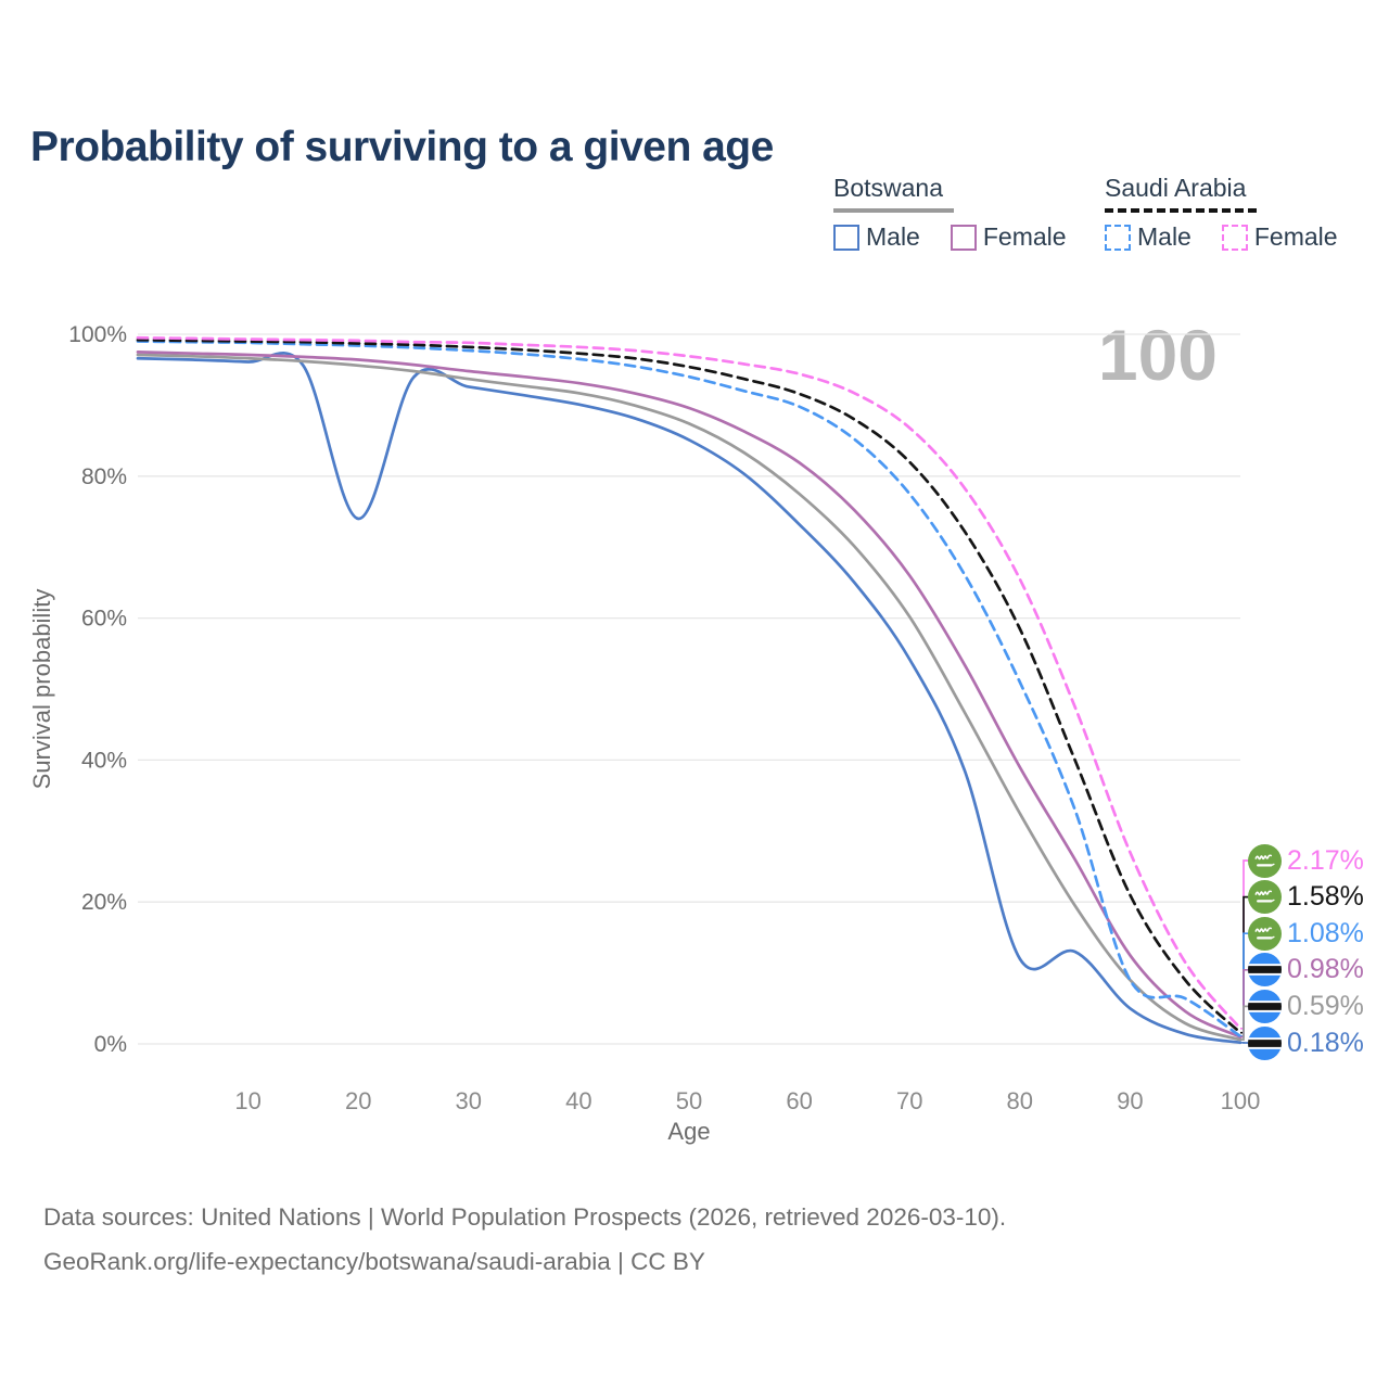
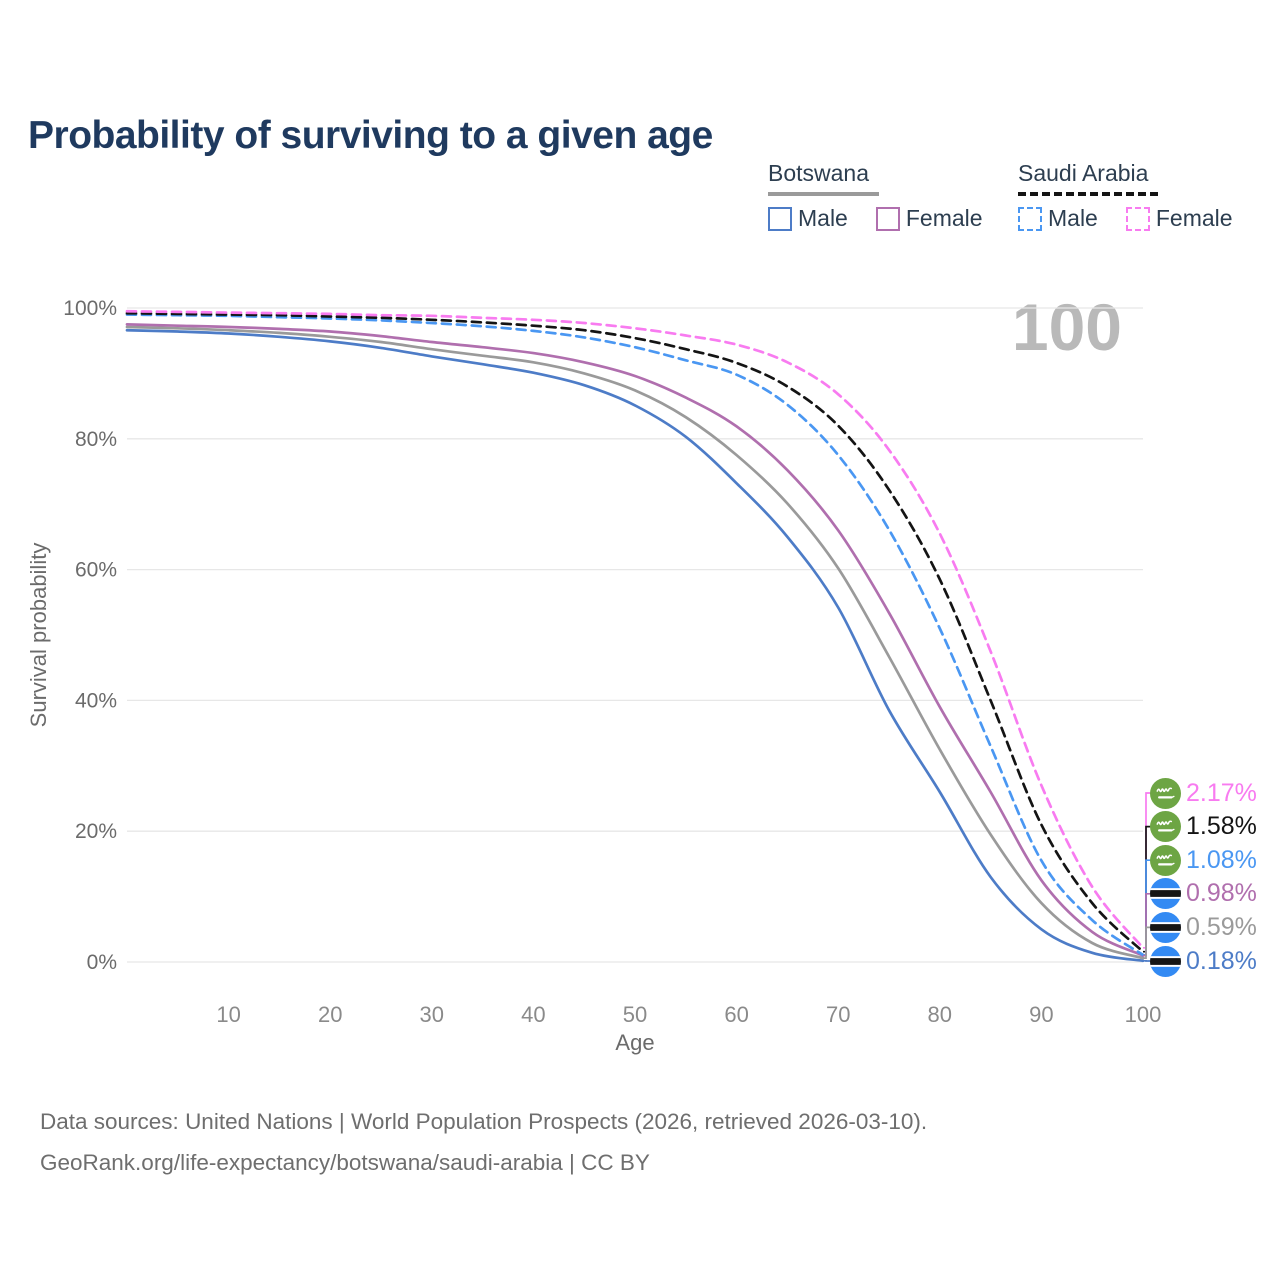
Botswana Male/20: 74% -> 95%
Botswana Male/80: 12% -> 26%
Saudi Arabia Male/90: 9% -> 16%
